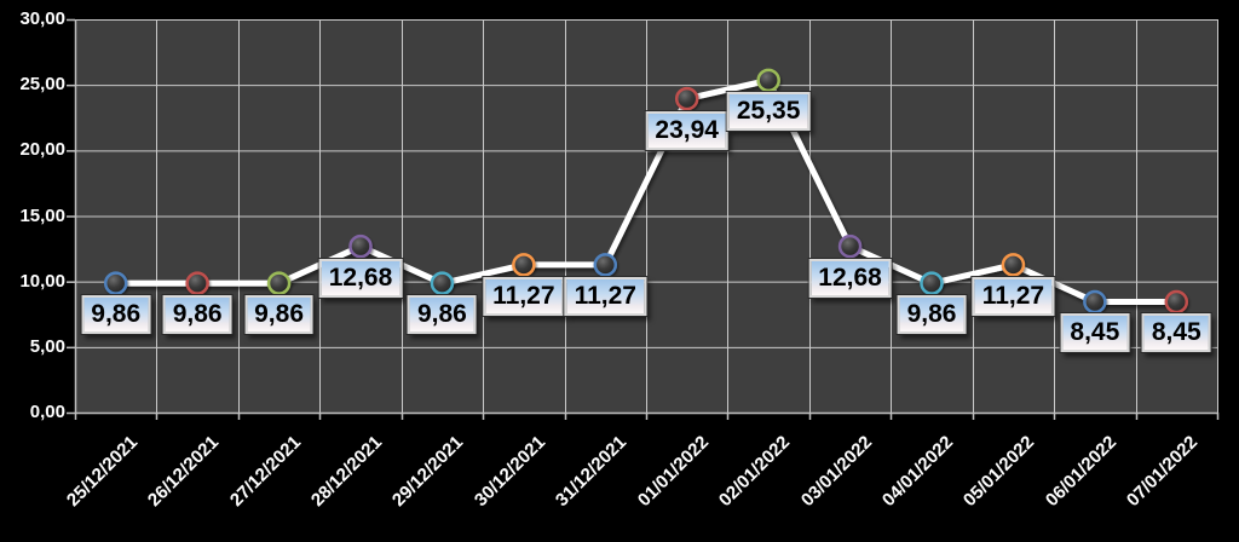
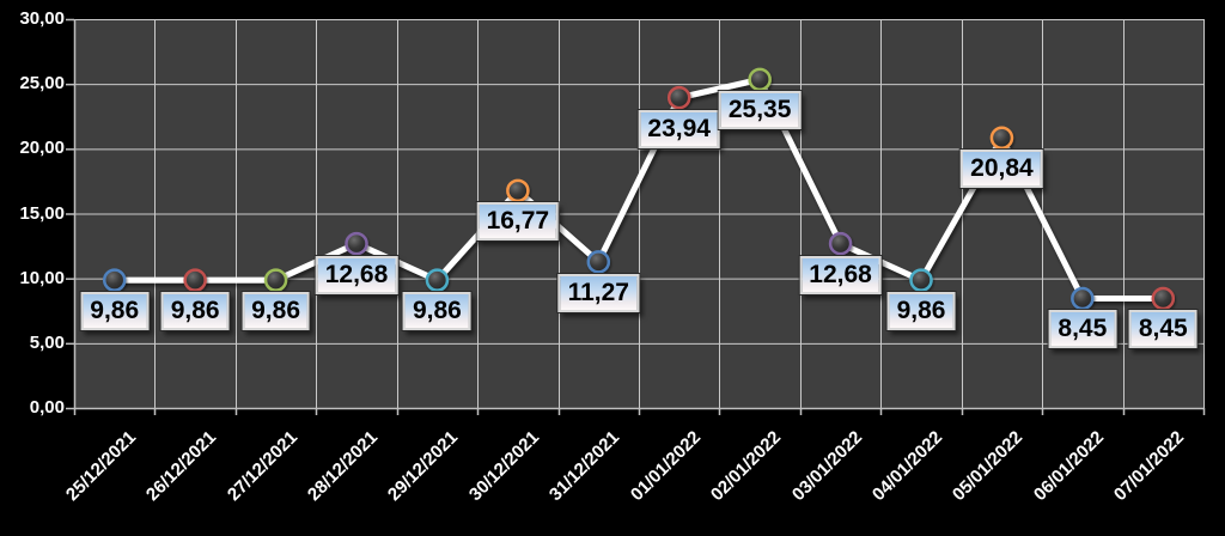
30/12/2021: 11,27 -> 16,77
05/01/2022: 11,27 -> 20,84
